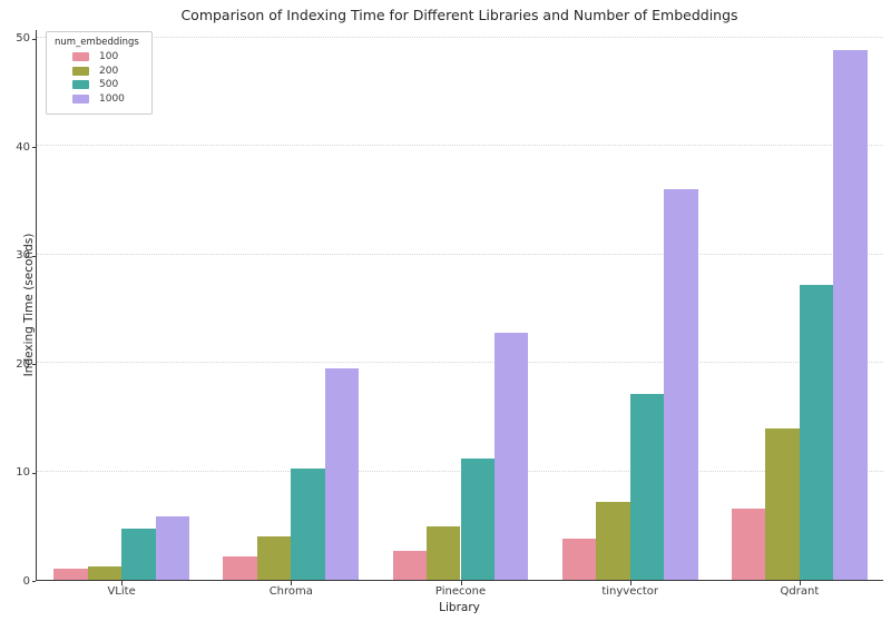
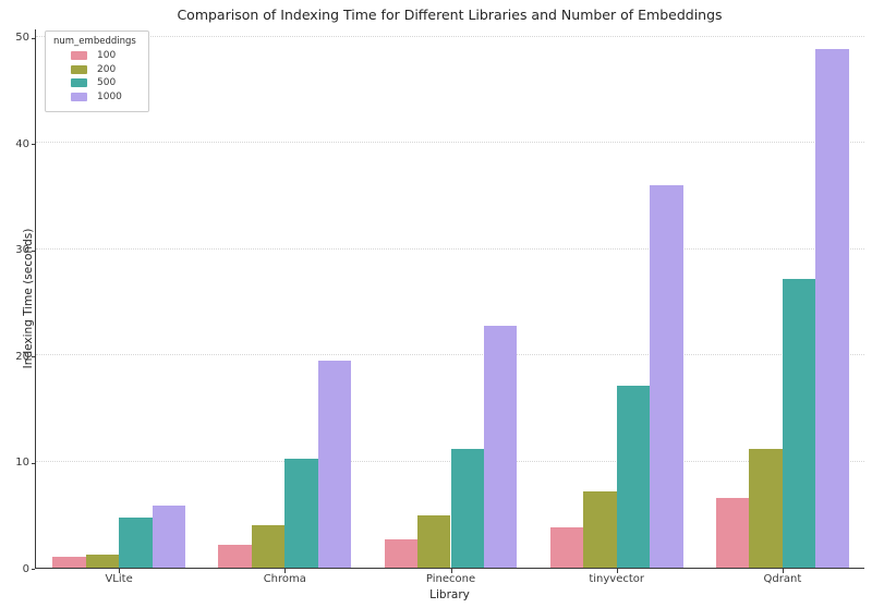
200/Qdrant: 14 -> 11
